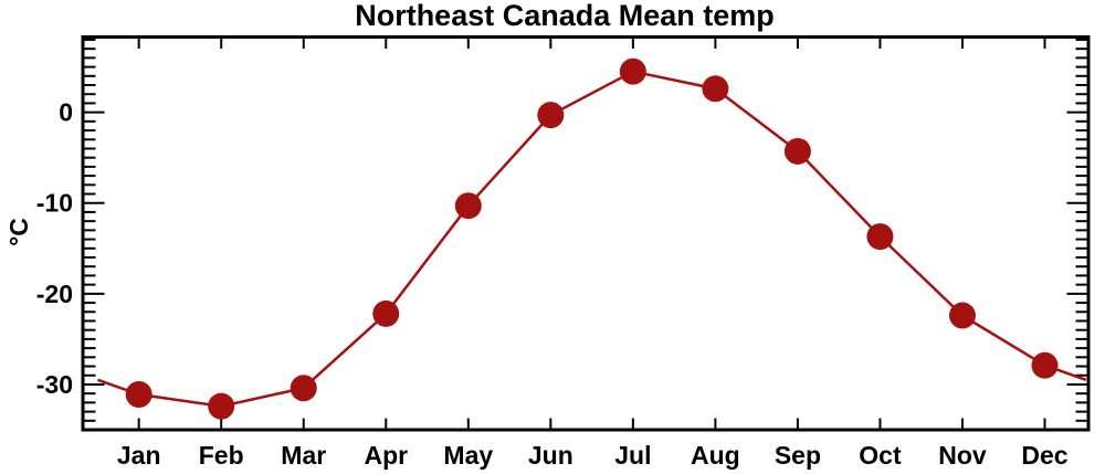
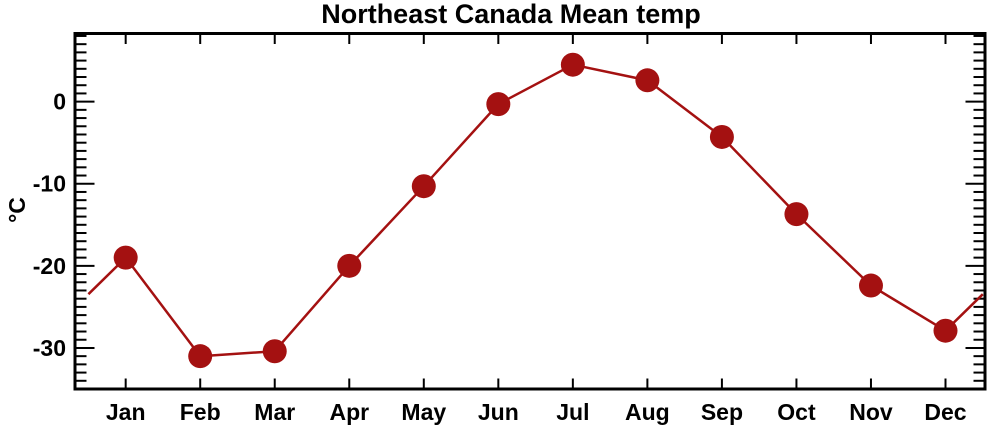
Jan: -31 -> -19
Feb: -32 -> -31
Apr: -22 -> -20
